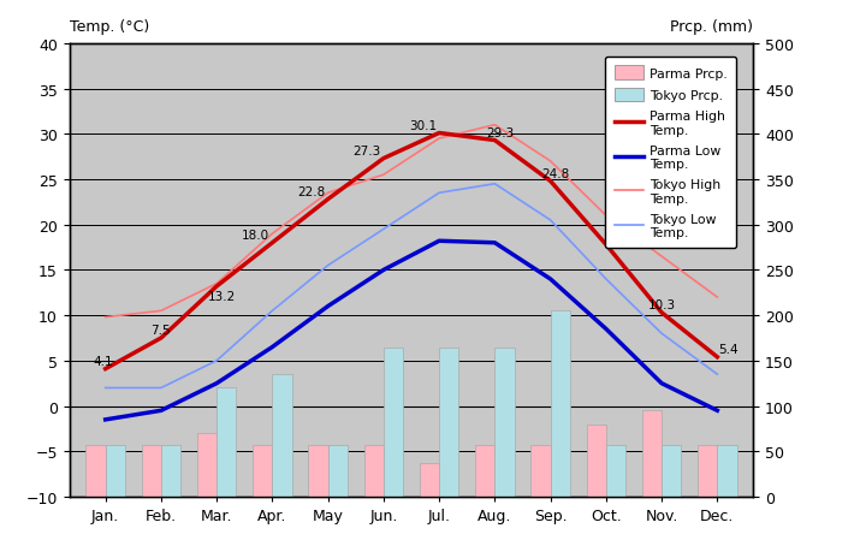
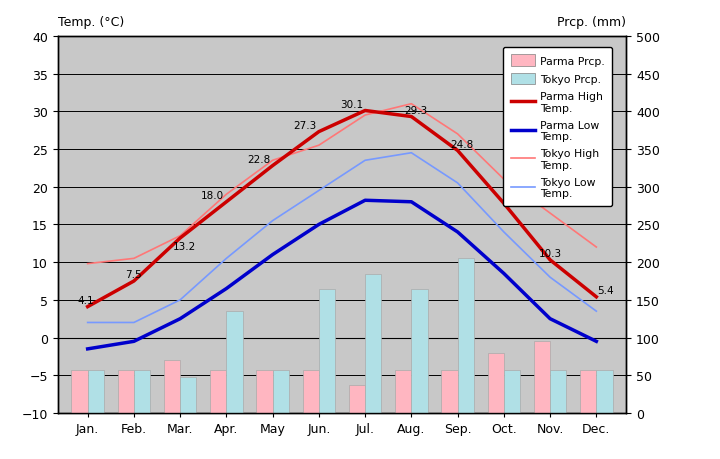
Tokyo Prcp./Mar.: 120 -> 48
Tokyo Prcp./Jul.: 165 -> 184
